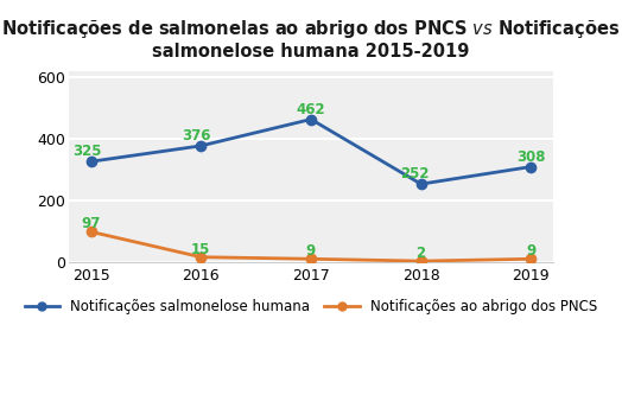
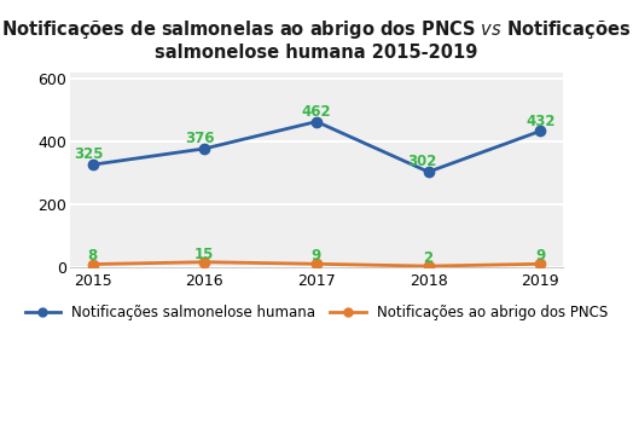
Notificações ao abrigo dos PNCS/2015: 97 -> 8
Notificações salmonelose humana/2018: 252 -> 302
Notificações salmonelose humana/2019: 308 -> 432
